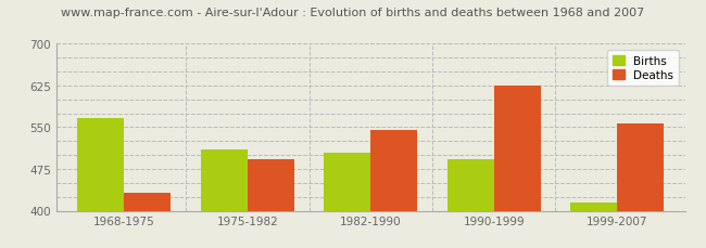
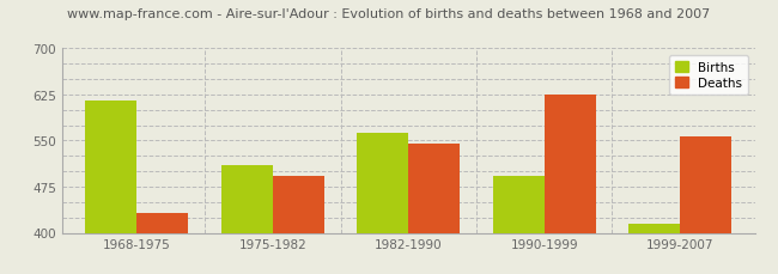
Births/1968-1975: 566 -> 615
Births/1982-1990: 504 -> 563
